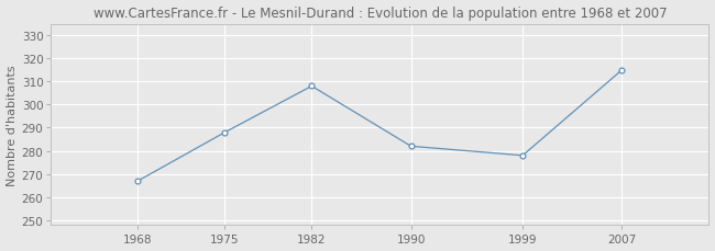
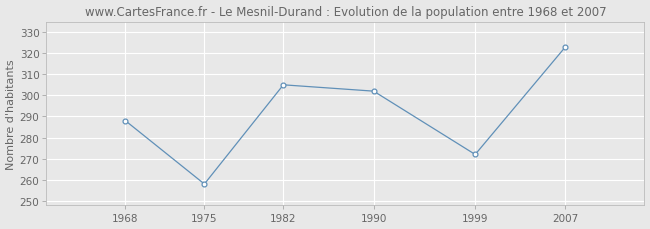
1968: 267 -> 288
1975: 288 -> 258
1982: 308 -> 305
1990: 282 -> 302
1999: 278 -> 272
2007: 315 -> 323
